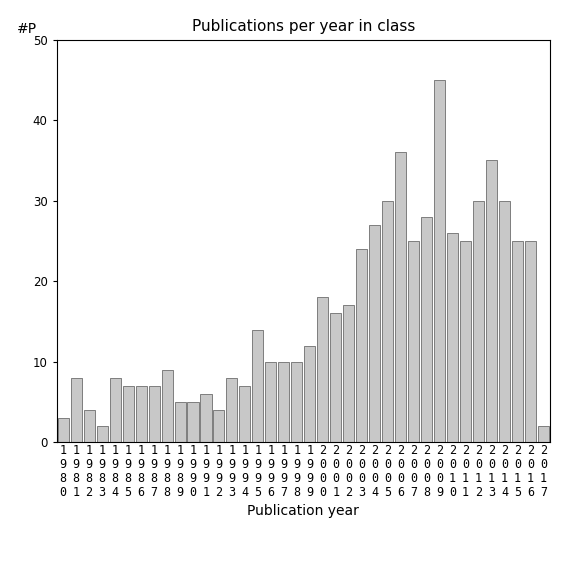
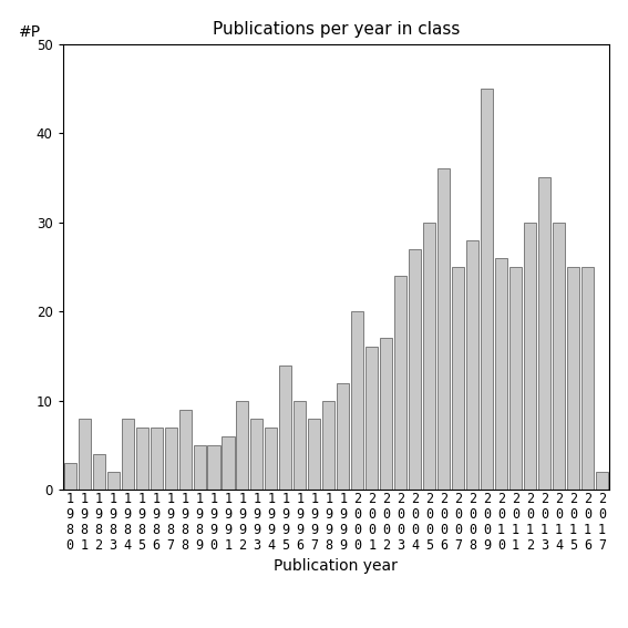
1 9 9 2: 4 -> 10
1 9 9 7: 10 -> 8
2 0 0 0: 18 -> 20
